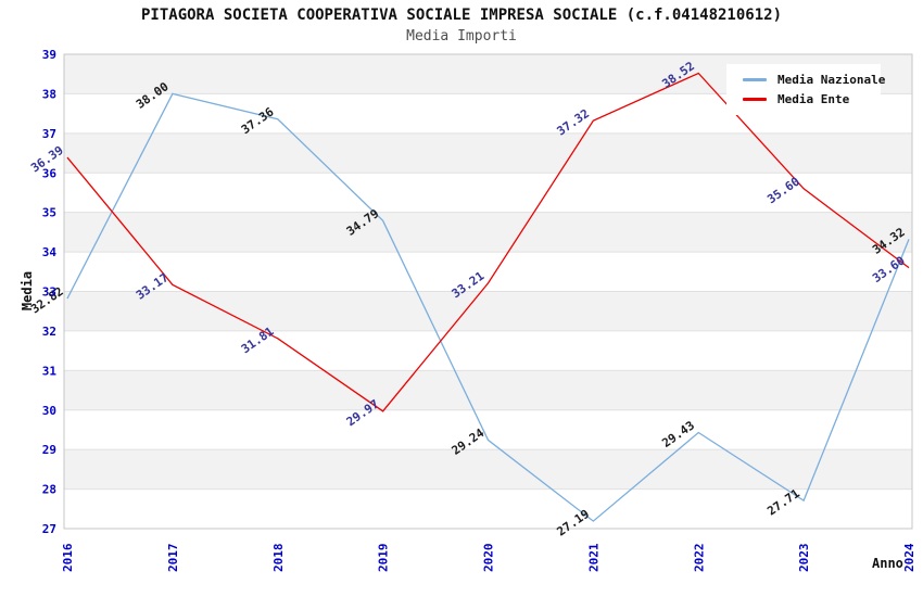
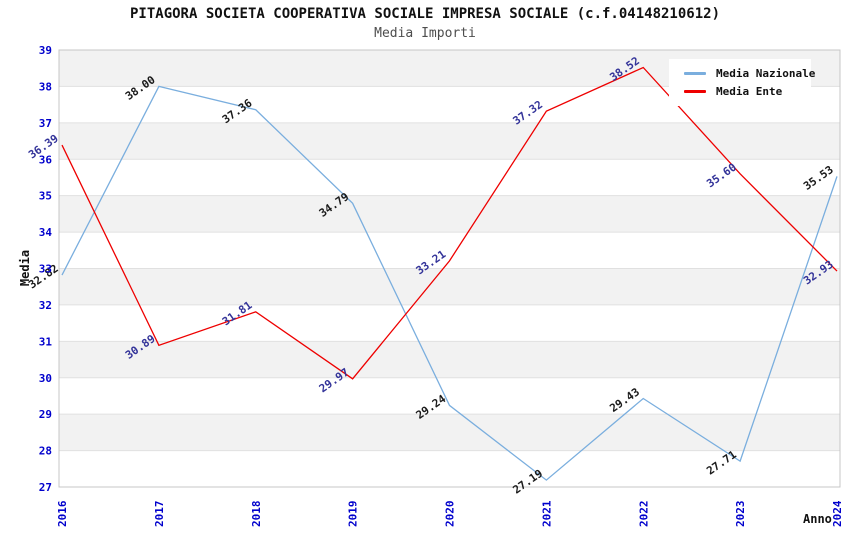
Media Ente/2017: 33.17 -> 30.89
Media Nazionale/2024: 34.32 -> 35.53
Media Ente/2024: 33.60 -> 32.93
